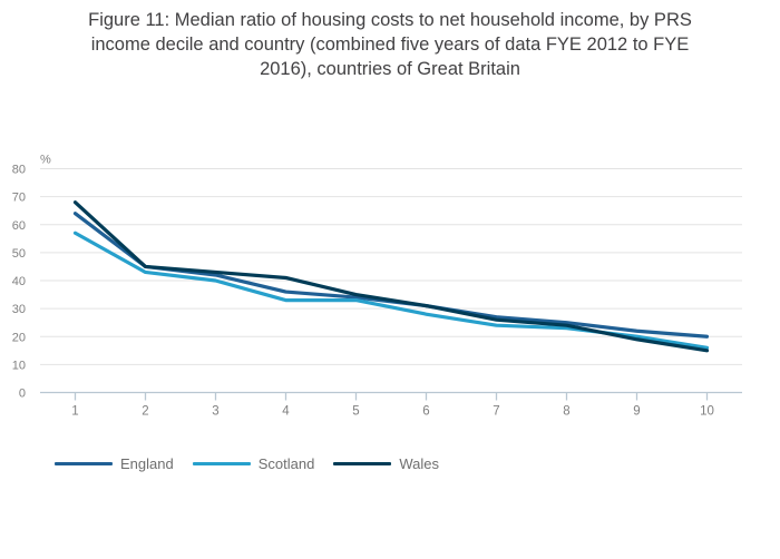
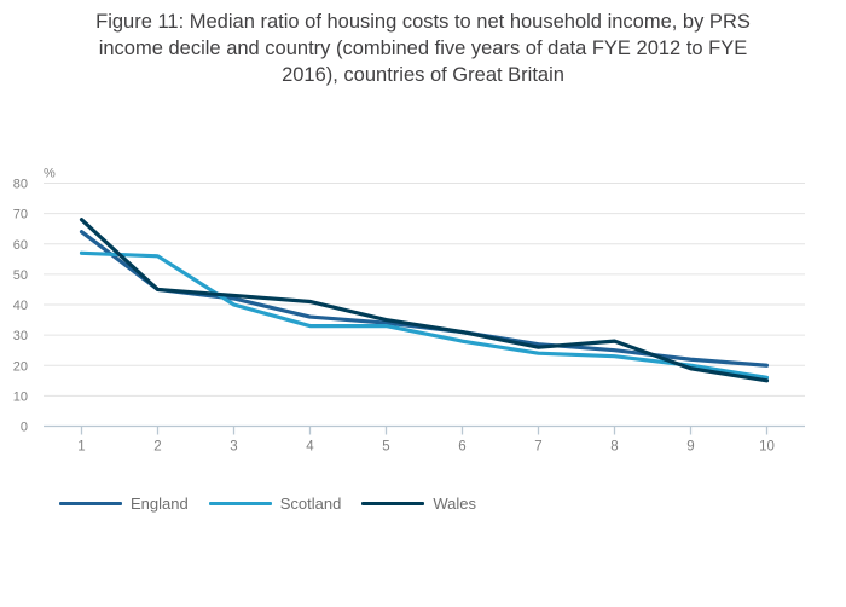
Scotland/2: 43 -> 56
Wales/8: 24 -> 28
